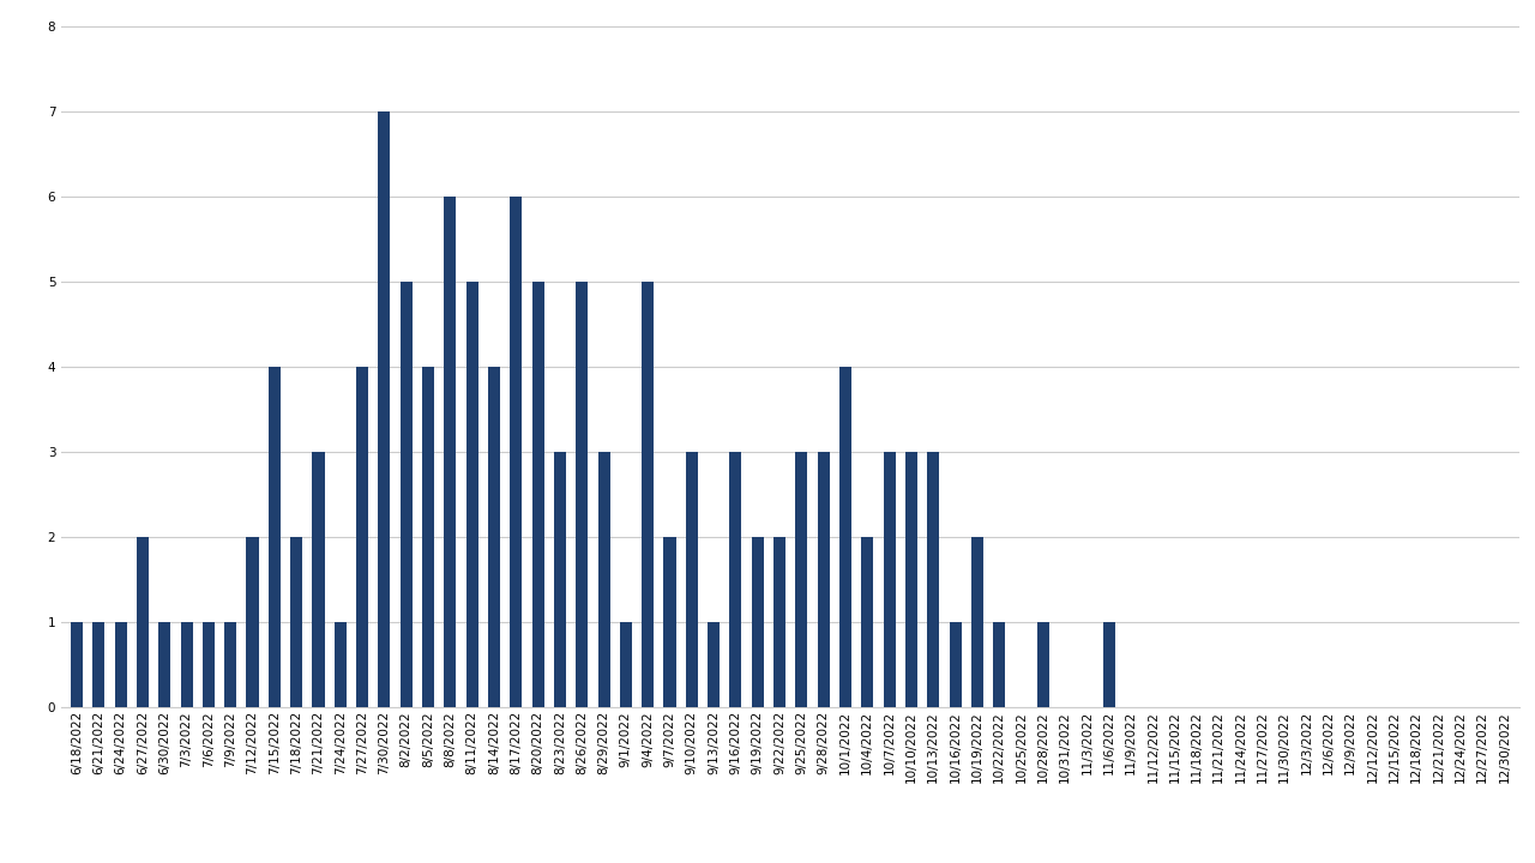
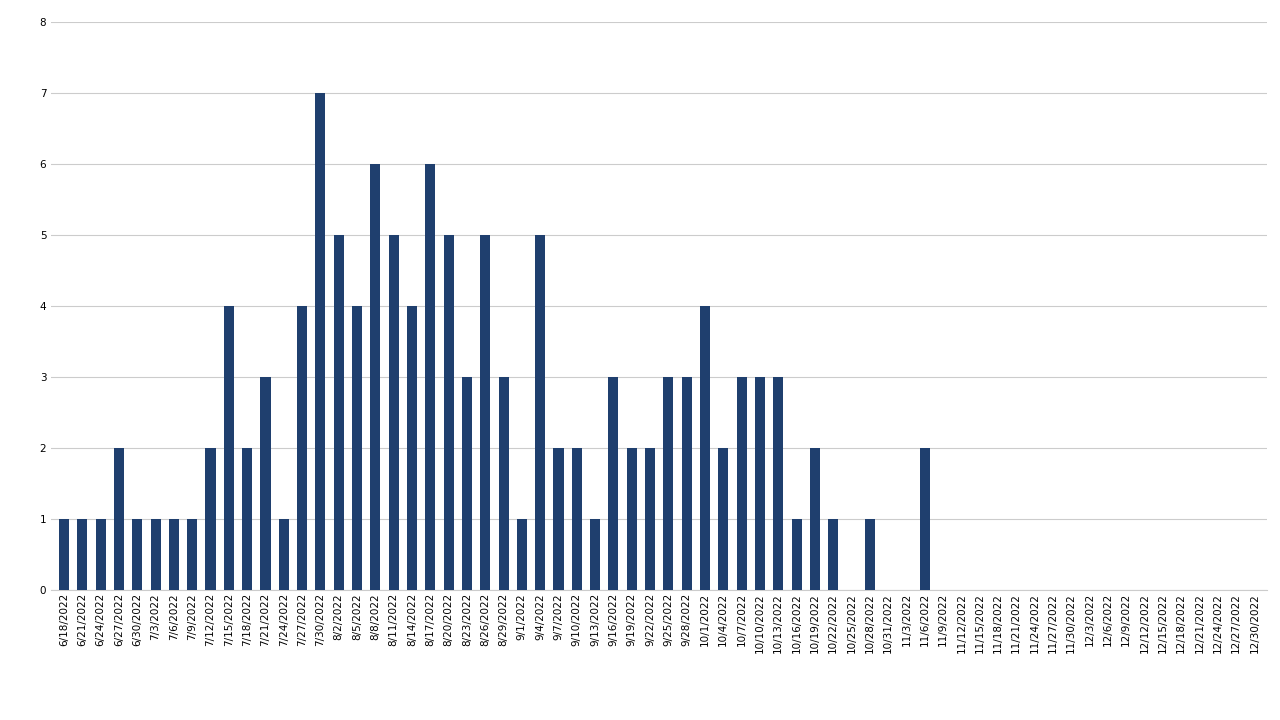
9/10/2022: 3 -> 2
11/6/2022: 1 -> 2
